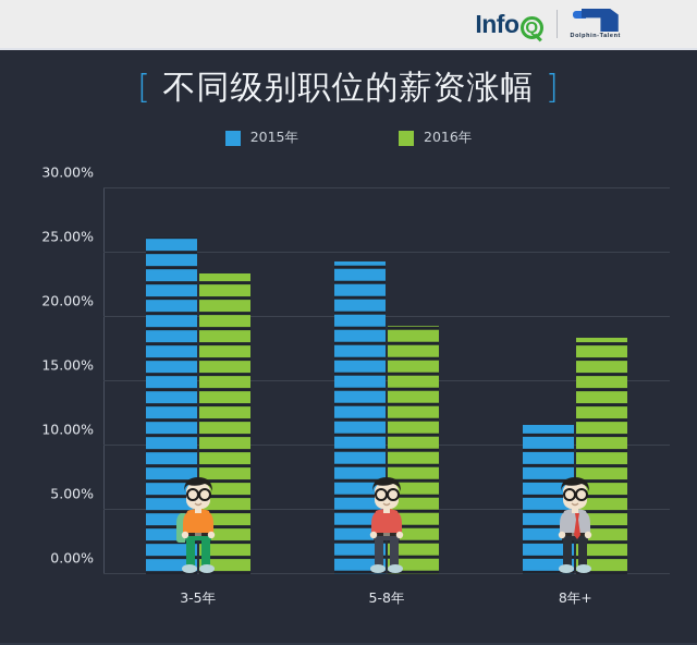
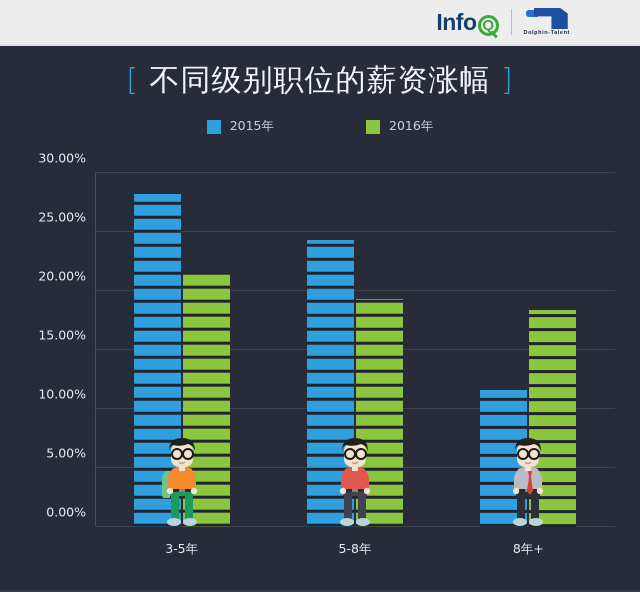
2015年/3-5年: 26.2% -> 28.2%
2016年/3-5年: 23.4% -> 21.5%
